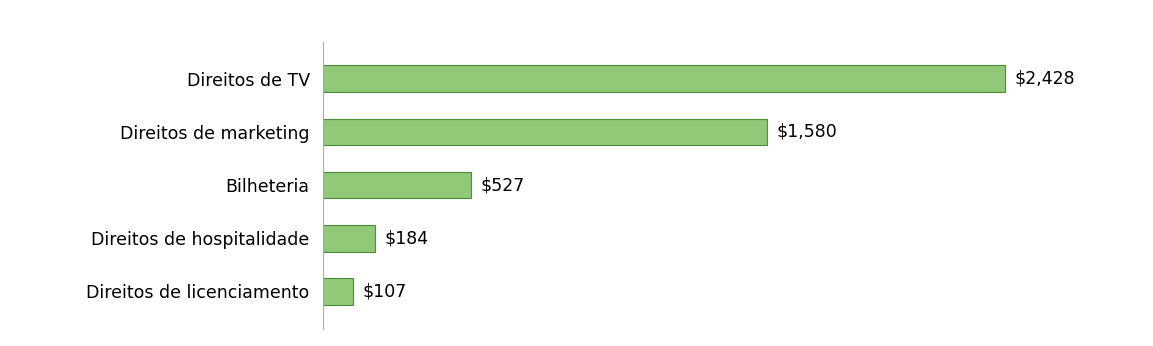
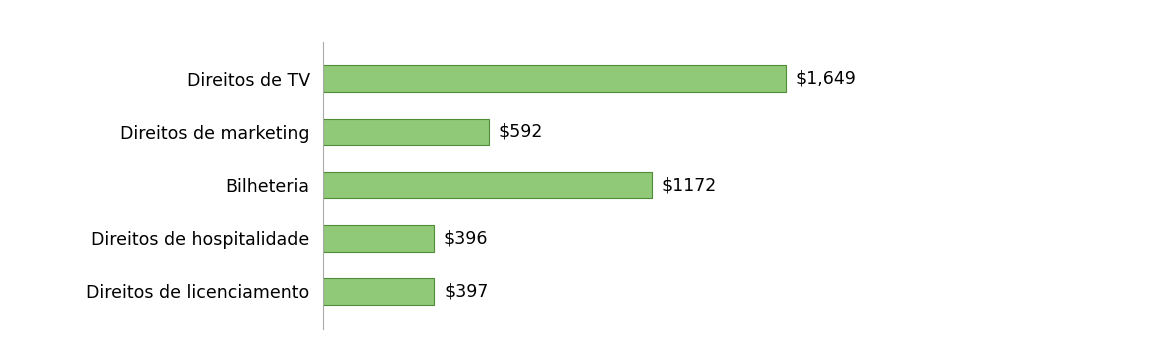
Direitos de TV: $2,428 -> $1,649
Direitos de marketing: $1,580 -> $592
Bilheteria: $527 -> $1172
Direitos de hospitalidade: $184 -> $396
Direitos de licenciamento: $107 -> $397
